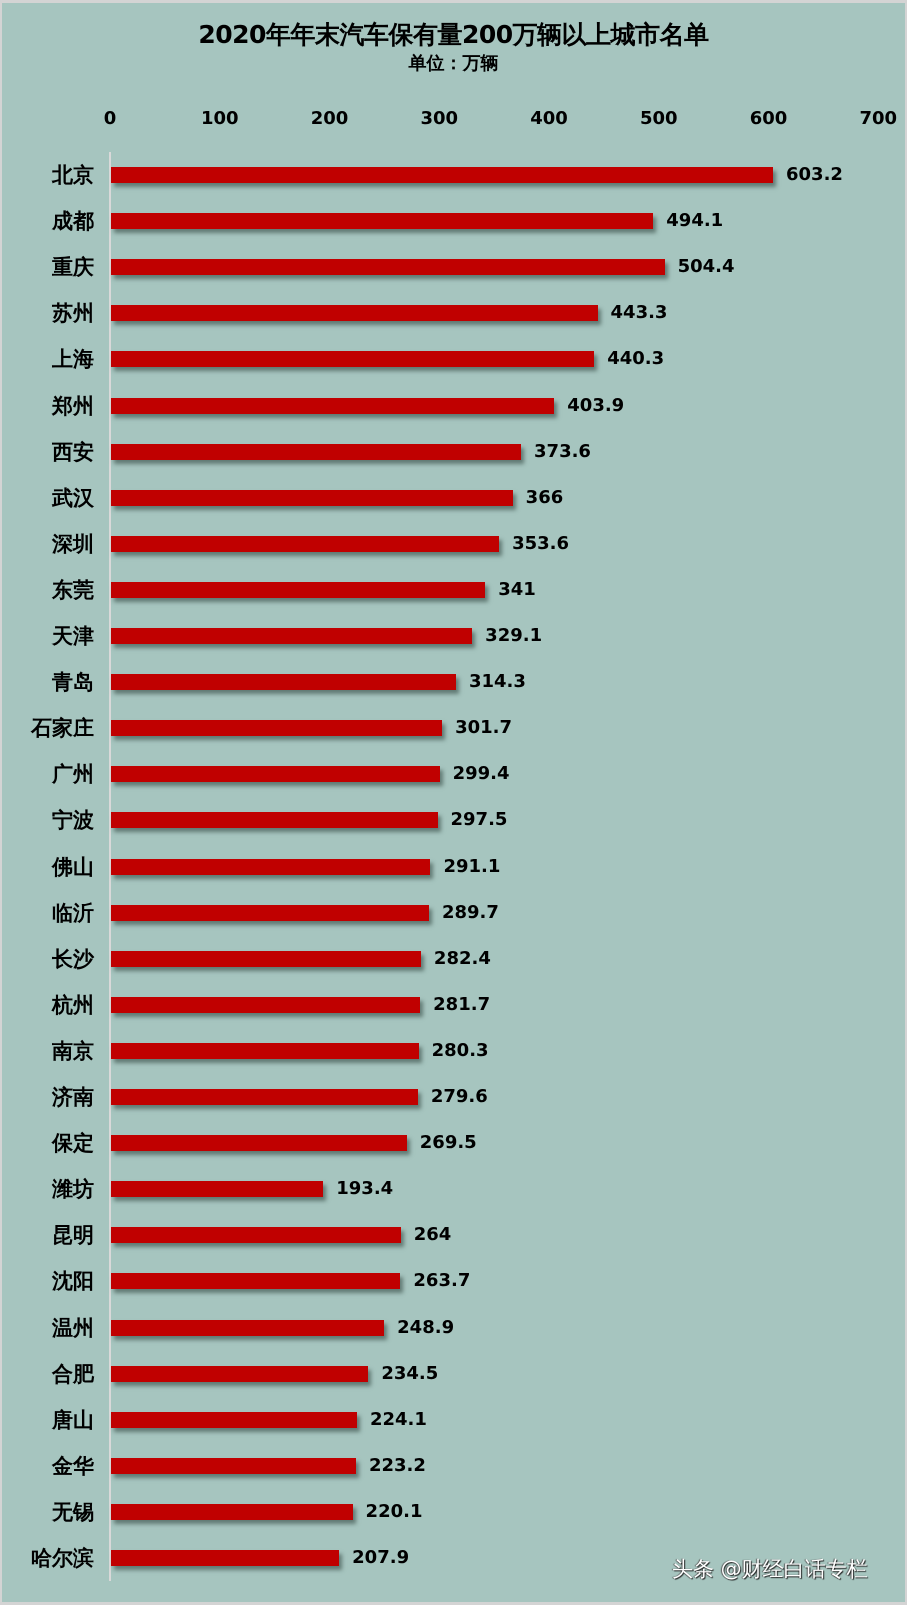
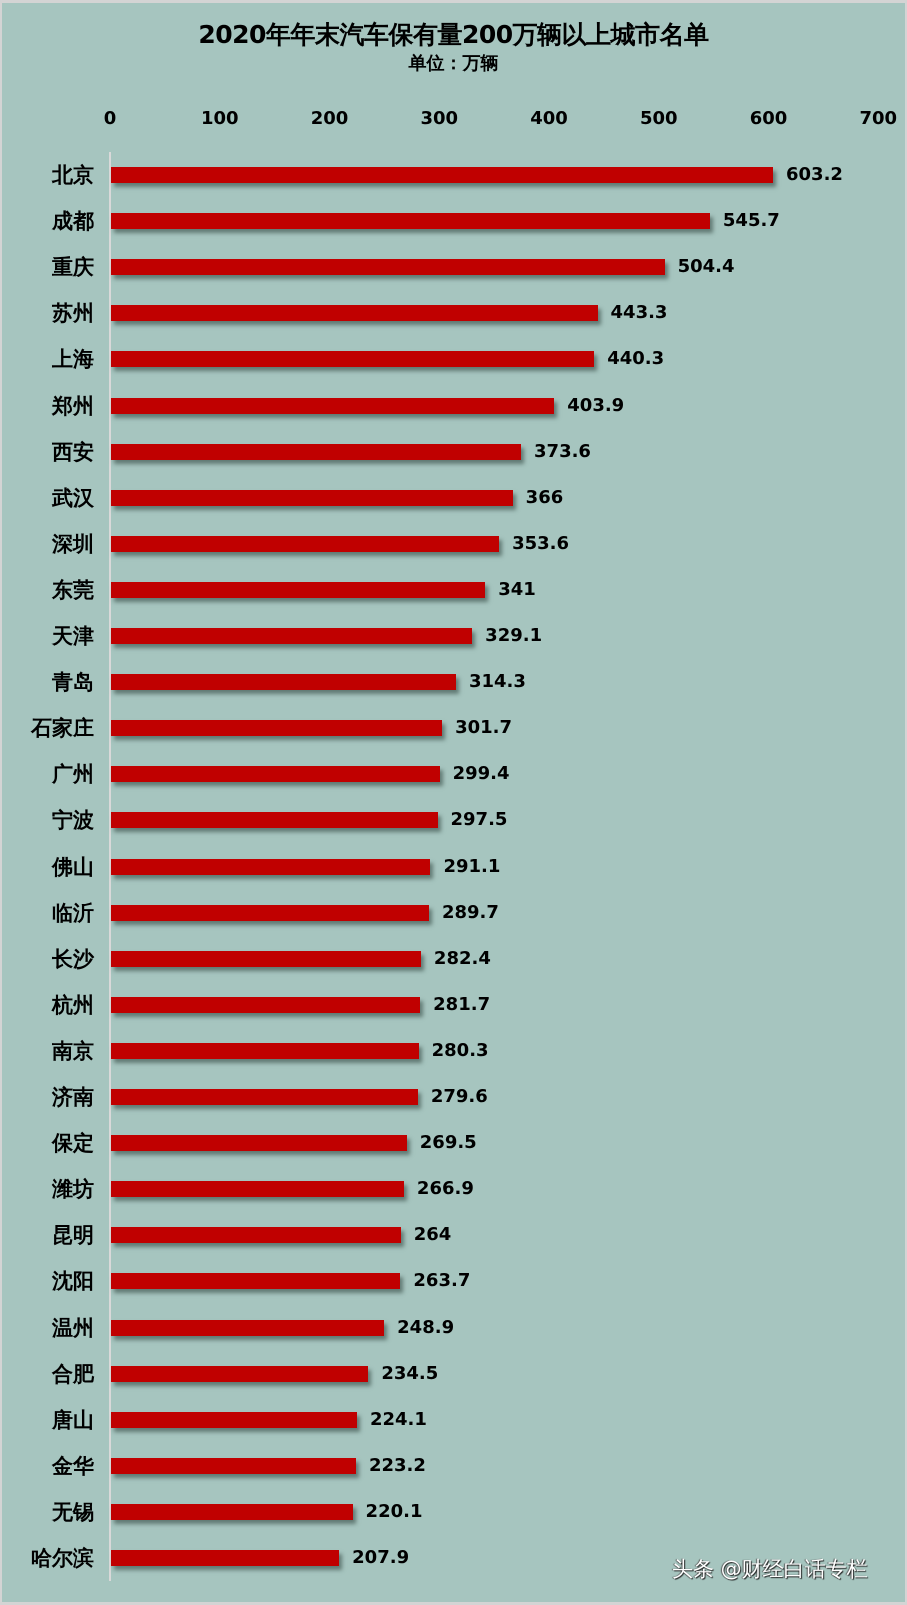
成都: 494.1 -> 545.7
潍坊: 193.4 -> 266.9
